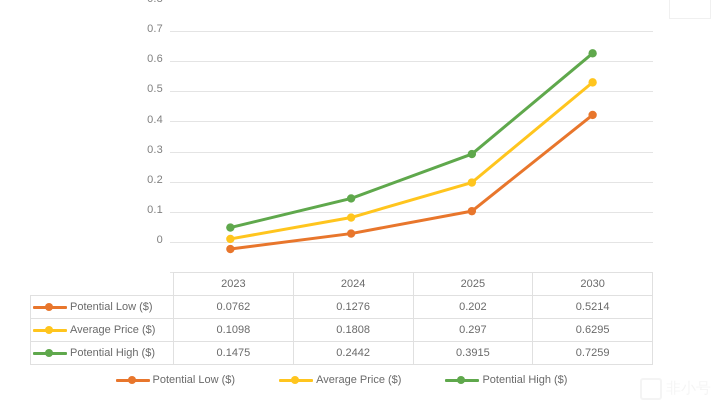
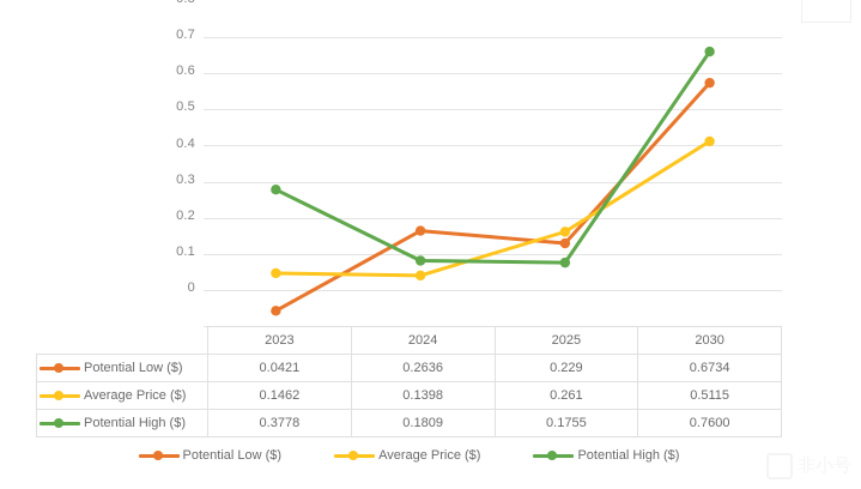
Potential Low ($)/2023: 0.0762 -> 0.0421
Average Price ($)/2023: 0.1098 -> 0.1462
Potential High ($)/2023: 0.1475 -> 0.3778
Potential Low ($)/2024: 0.1276 -> 0.2636
Average Price ($)/2024: 0.1808 -> 0.1398
Potential High ($)/2024: 0.2442 -> 0.1809
Potential Low ($)/2025: 0.202 -> 0.229
Average Price ($)/2025: 0.297 -> 0.261
Potential High ($)/2025: 0.3915 -> 0.1755
Potential Low ($)/2030: 0.5214 -> 0.6734
Average Price ($)/2030: 0.6295 -> 0.5115
Potential High ($)/2030: 0.7259 -> 0.7600
